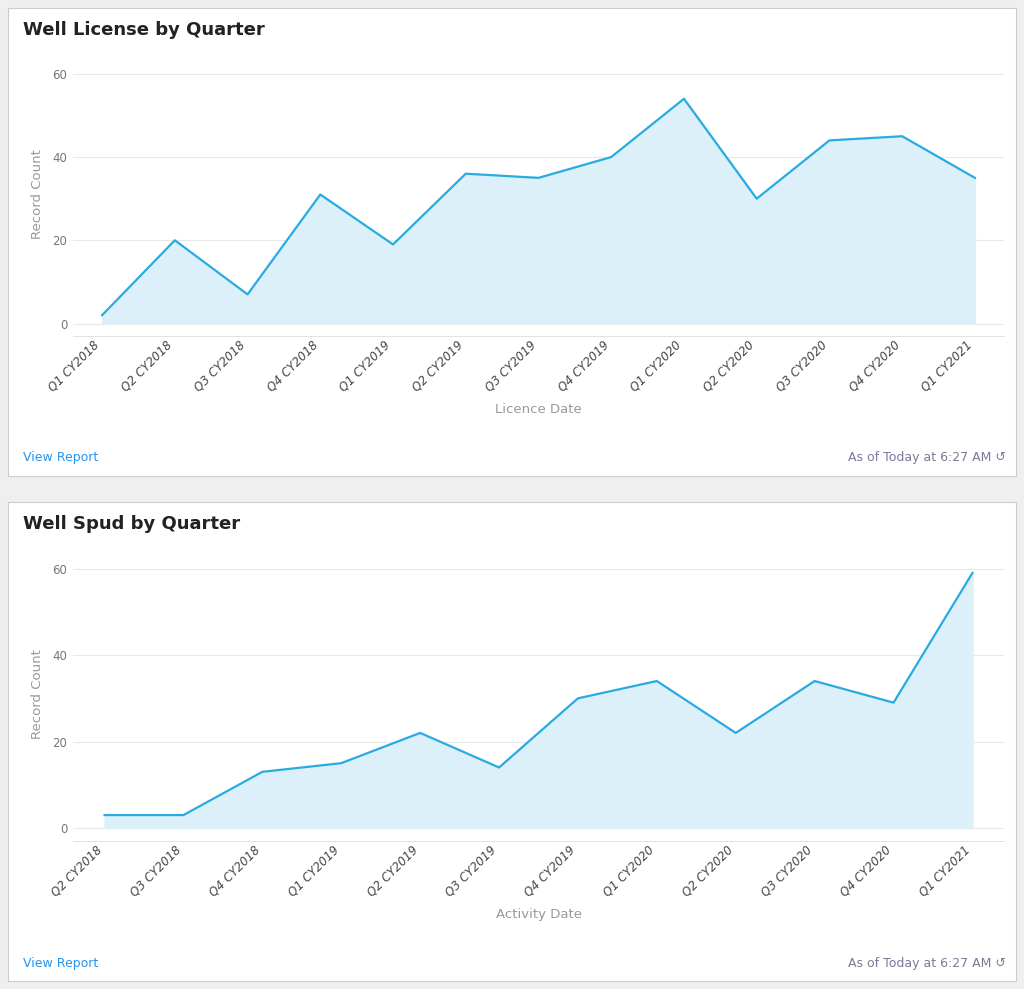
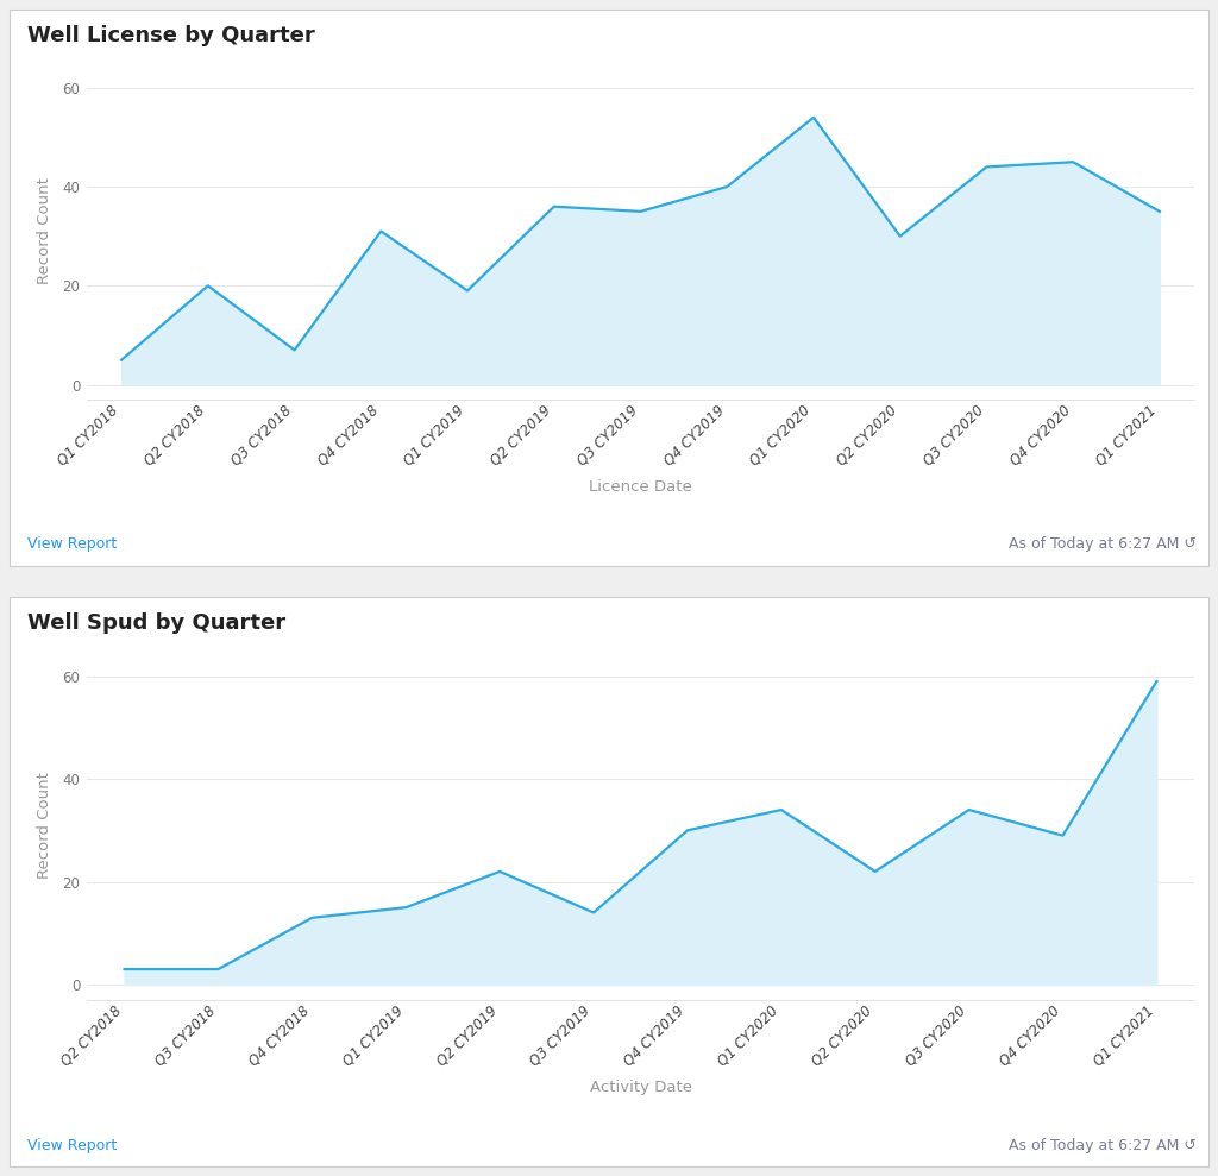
Q1 CY2018: 2 -> 5
